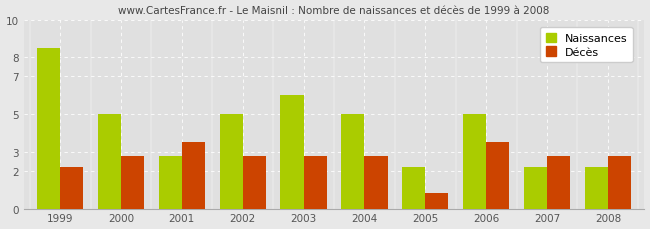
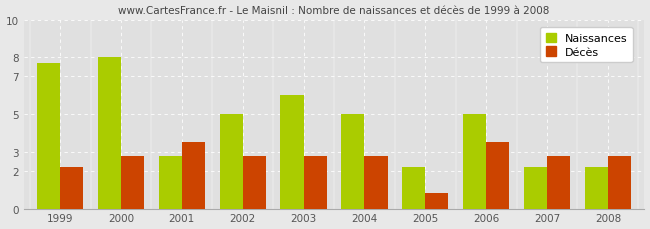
Naissances/1999: 8.5 -> 7.7
Naissances/2000: 5.0 -> 8.0
